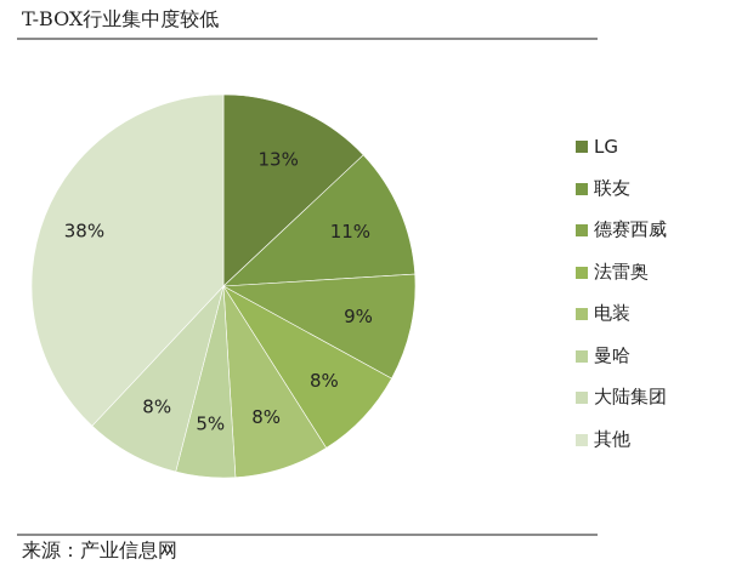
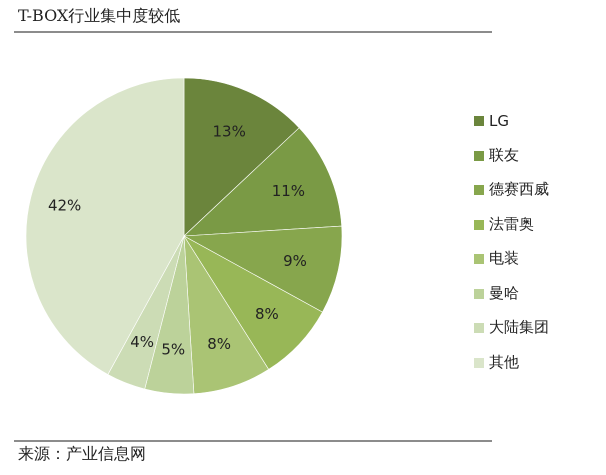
大陆集团: 8% -> 4%
其他: 38% -> 42%
